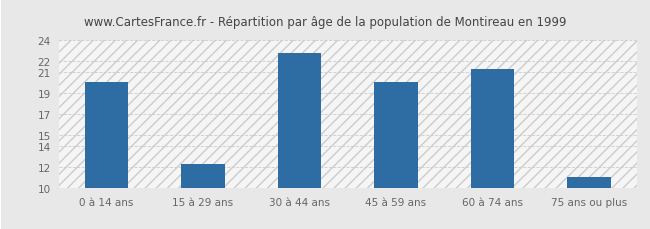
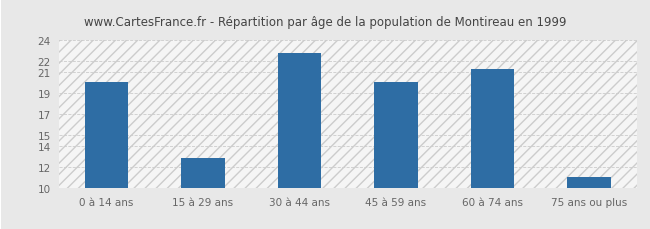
15 à 29 ans: 12.2 -> 12.8
